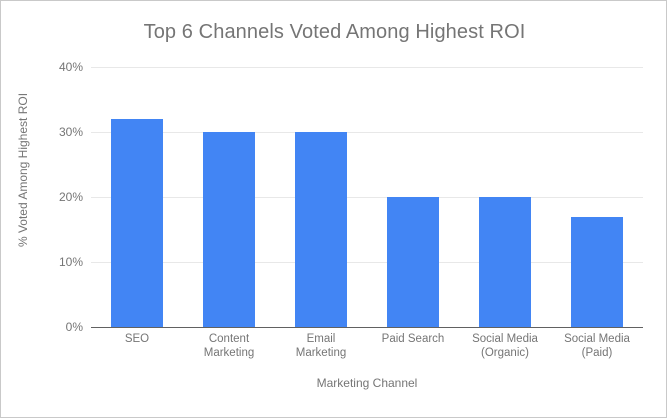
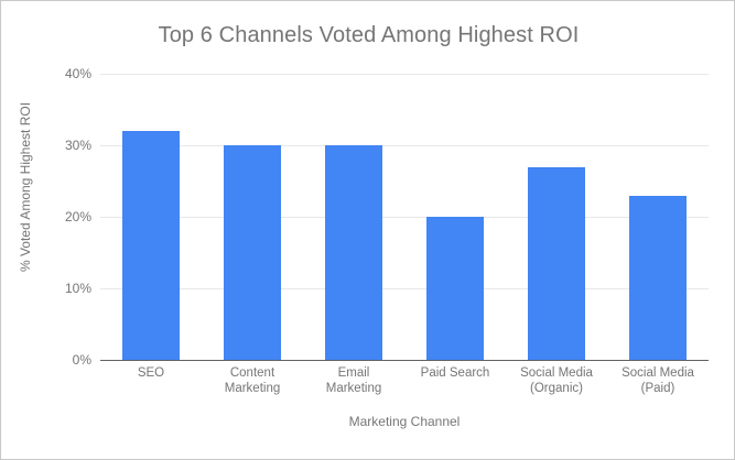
Social Media (Organic): 20% -> 27%
Social Media (Paid): 17% -> 23%
